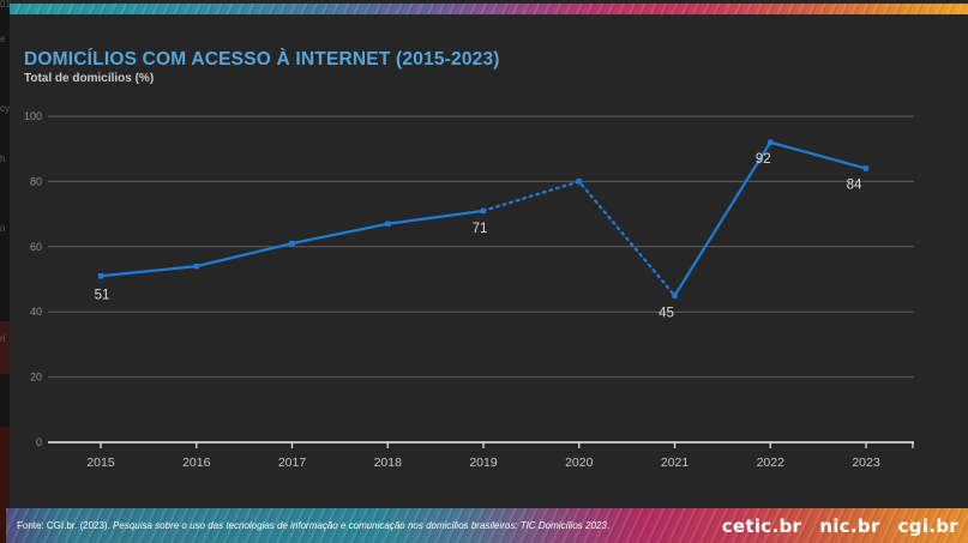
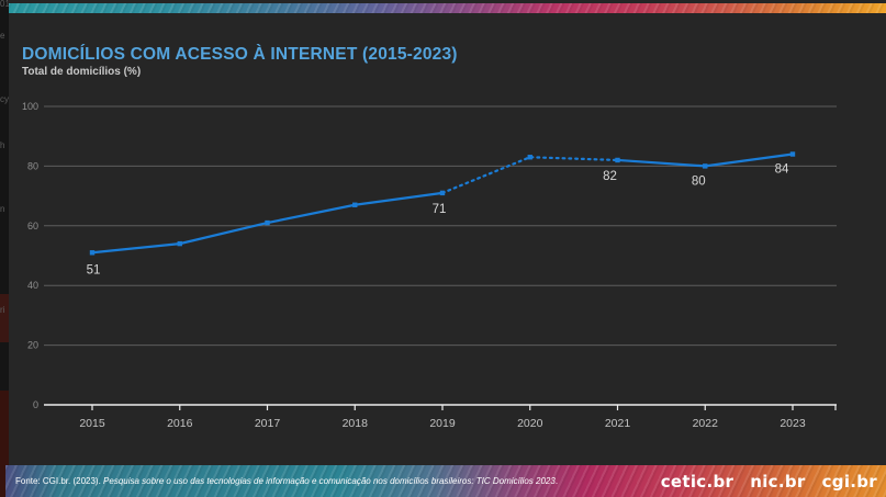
2020: 80 -> 83
2021: 45 -> 82
2022: 92 -> 80
